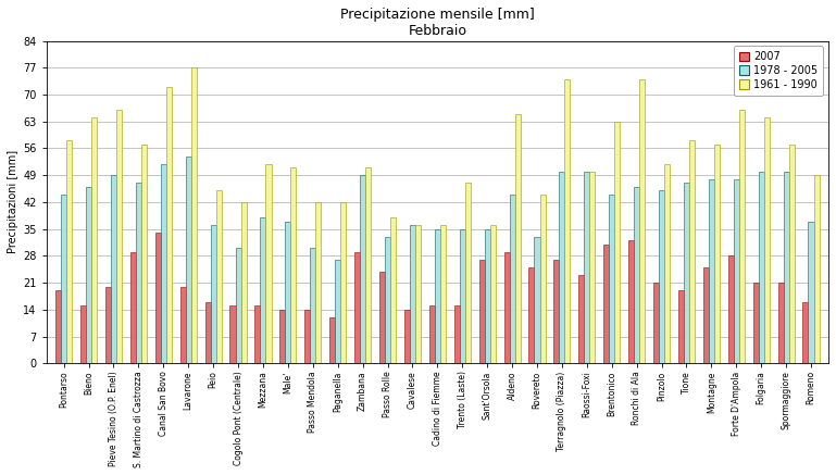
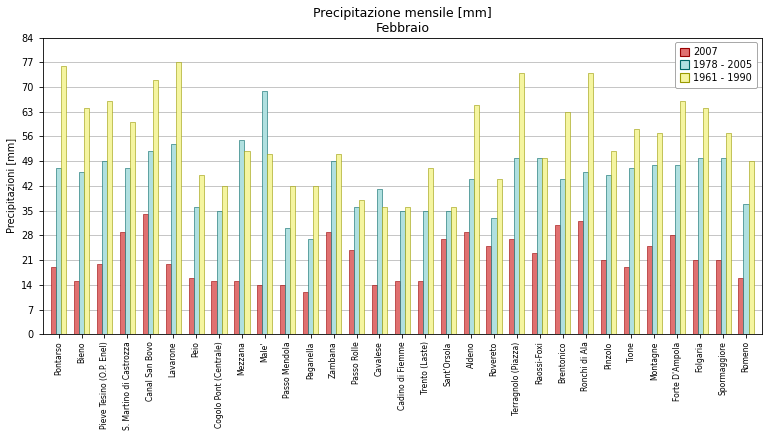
1978 - 2005/Pontarso: 44 -> 47
1961 - 1990/Pontarso: 58 -> 76
1961 - 1990/S. Martino di Castrozza: 57 -> 60
1978 - 2005/Cogolo Pont (Centrale): 30 -> 35
1978 - 2005/Mezzana: 38 -> 55
1978 - 2005/Male': 37 -> 69
1978 - 2005/Passo Rolle: 33 -> 36
1978 - 2005/Cavalese: 36 -> 41
